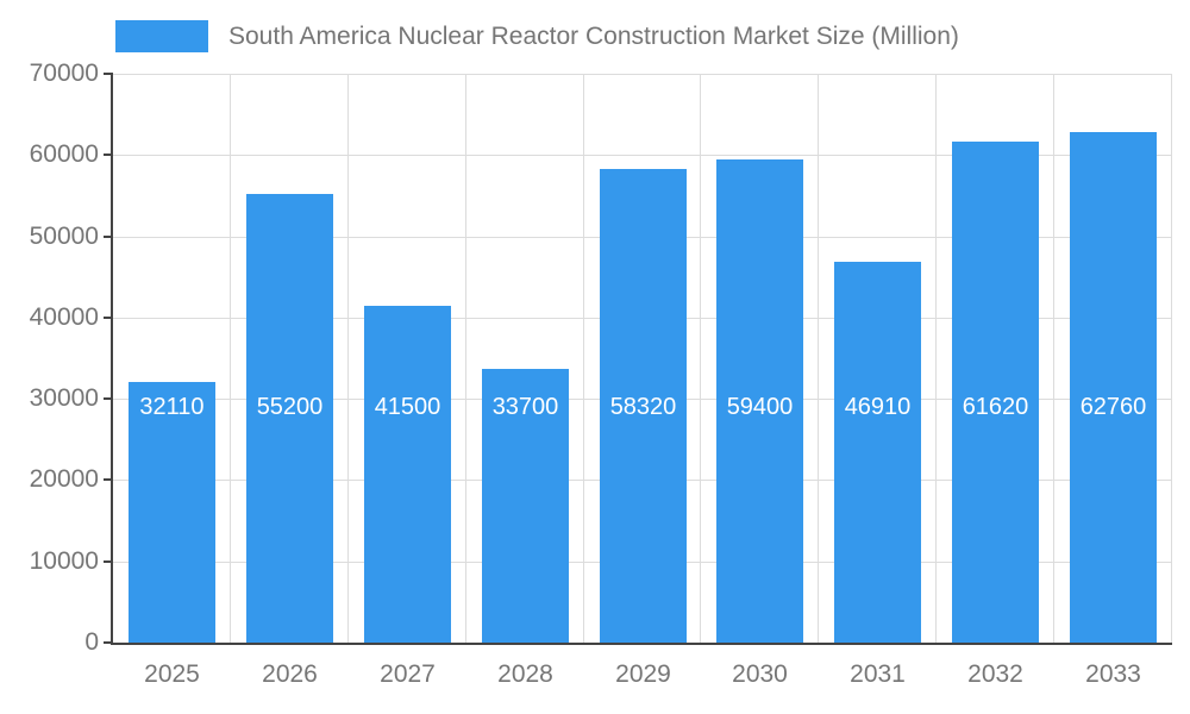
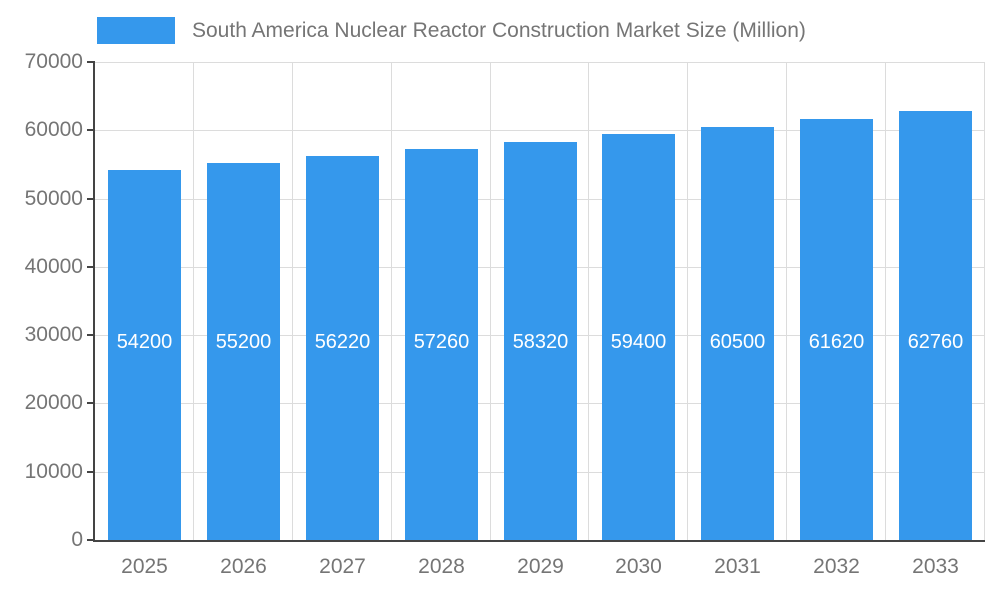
2025: 32110 -> 54200
2027: 41500 -> 56220
2028: 33700 -> 57260
2031: 46910 -> 60500
